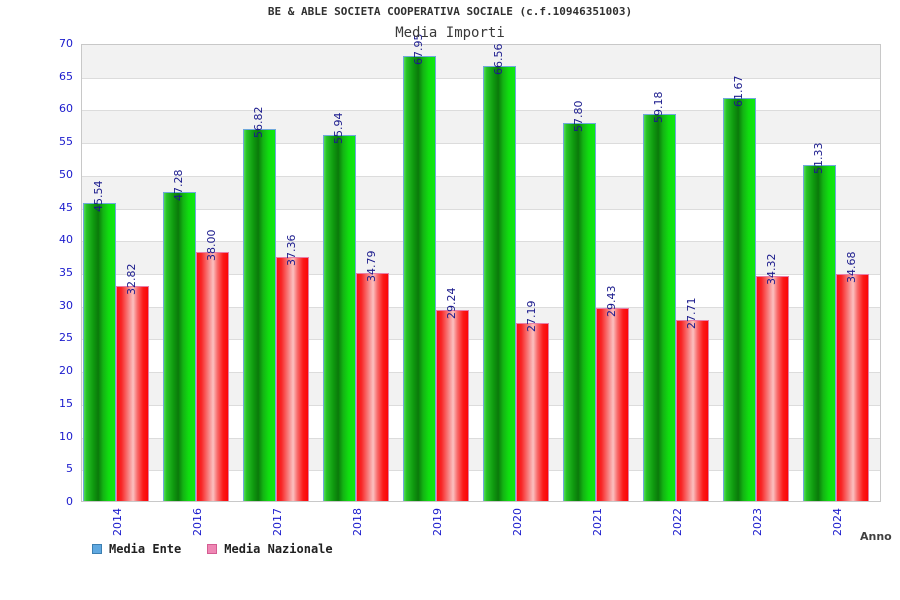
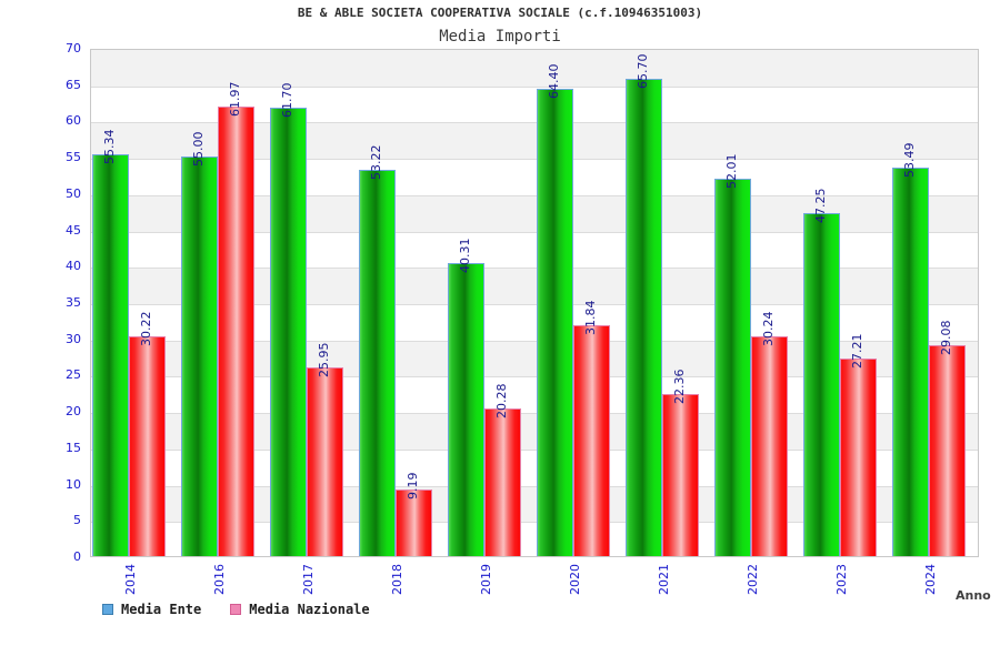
Media Ente/2014: 45.54 -> 55.34
Media Nazionale/2014: 32.82 -> 30.22
Media Ente/2016: 47.28 -> 55.00
Media Nazionale/2016: 38.00 -> 61.97
Media Ente/2017: 56.82 -> 61.70
Media Nazionale/2017: 37.36 -> 25.95
Media Ente/2018: 55.94 -> 53.22
Media Nazionale/2018: 34.79 -> 9.19
Media Ente/2019: 67.95 -> 40.31
Media Nazionale/2019: 29.24 -> 20.28
Media Ente/2020: 66.56 -> 64.40
Media Nazionale/2020: 27.19 -> 31.84
Media Ente/2021: 57.80 -> 65.70
Media Nazionale/2021: 29.43 -> 22.36
Media Ente/2022: 59.18 -> 52.01
Media Nazionale/2022: 27.71 -> 30.24
Media Ente/2023: 61.67 -> 47.25
Media Nazionale/2023: 34.32 -> 27.21
Media Ente/2024: 51.33 -> 53.49
Media Nazionale/2024: 34.68 -> 29.08
